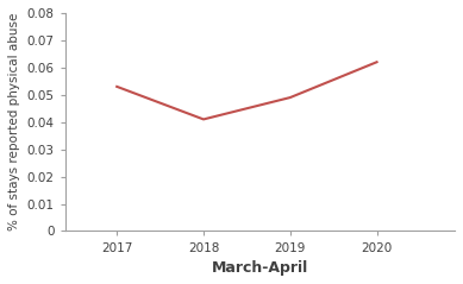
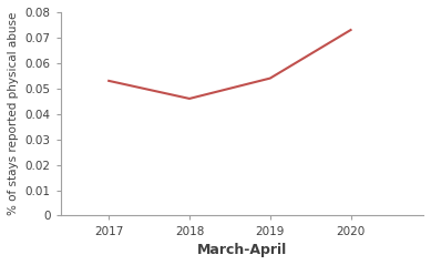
2018: 0.041 -> 0.046
2019: 0.049 -> 0.054
2020: 0.062 -> 0.073
